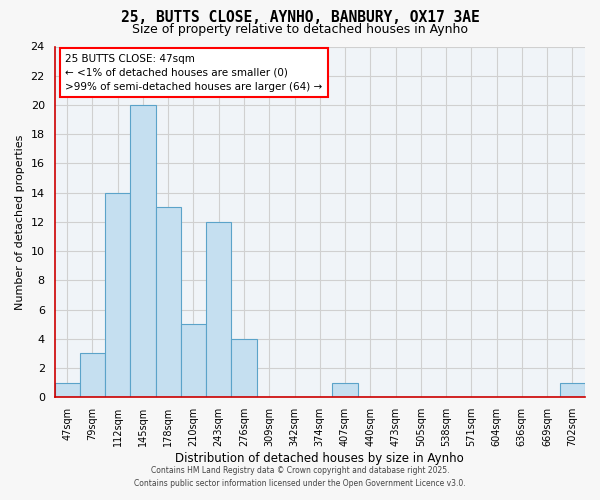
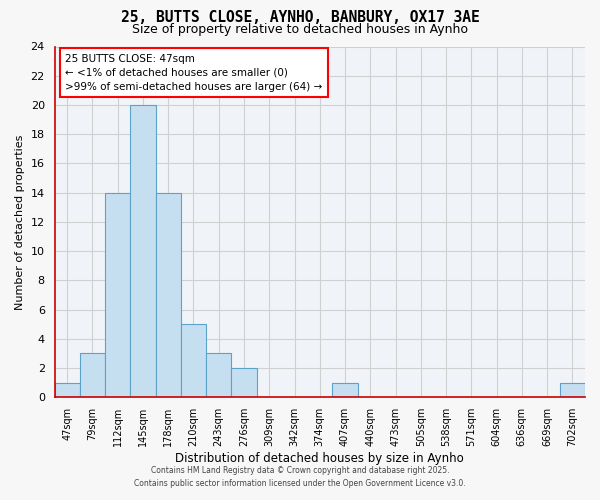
178sqm: 13 -> 14
243sqm: 12 -> 3
276sqm: 4 -> 2
